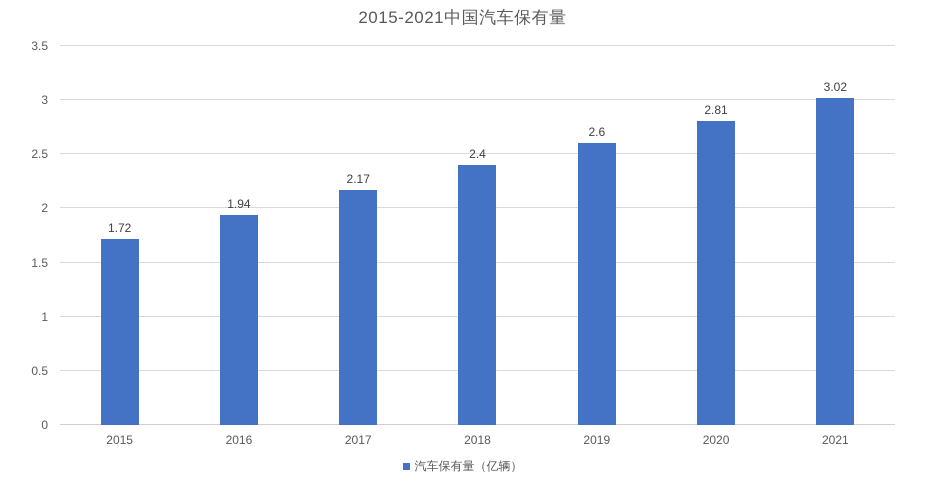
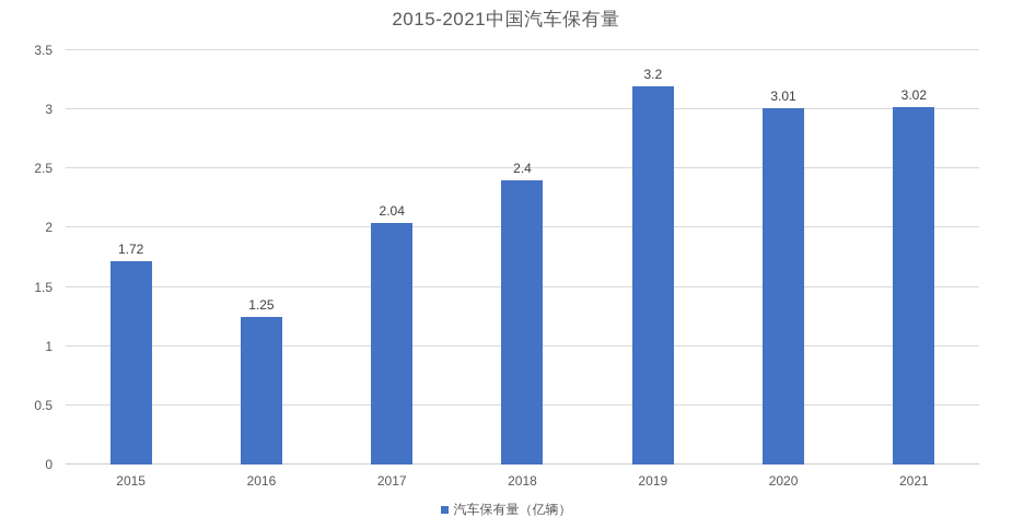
2016: 1.94 -> 1.25
2017: 2.17 -> 2.04
2019: 2.6 -> 3.2
2020: 2.81 -> 3.01
